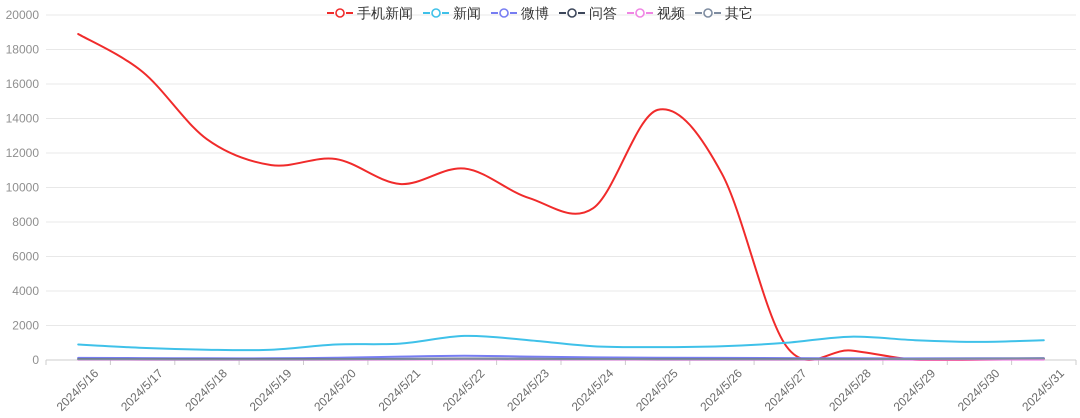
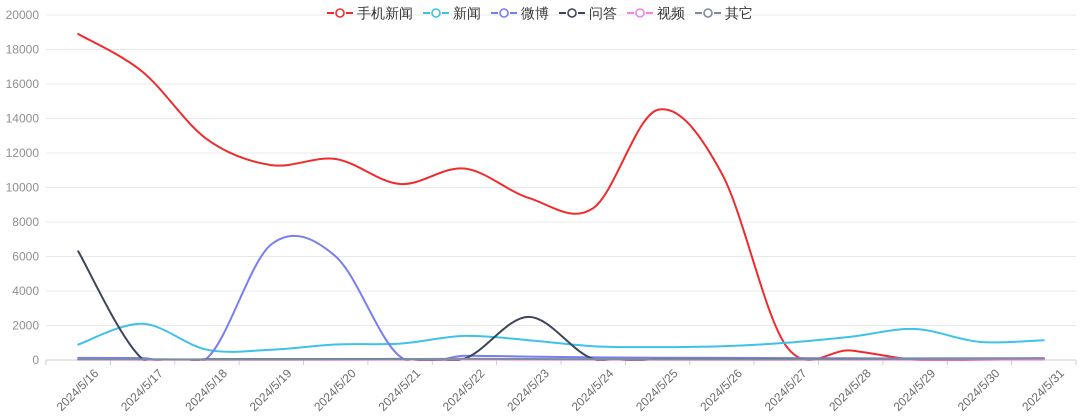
问答/2024/5/16: 100 -> 6300
新闻/2024/5/17: 700 -> 2100
微博/2024/5/19: 100 -> 6700
微博/2024/5/20: 100 -> 6000
问答/2024/5/23: 100 -> 2500
新闻/2024/5/29: 1200 -> 1800
